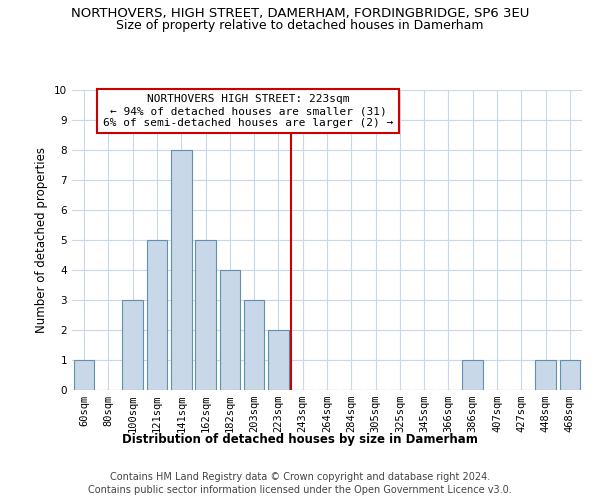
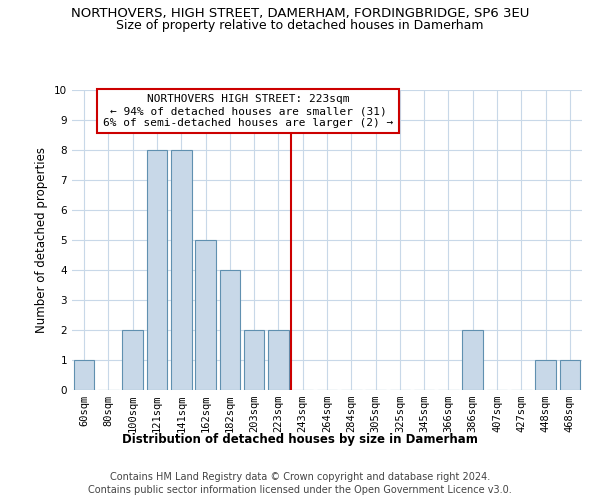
100sqm: 3 -> 2
121sqm: 5 -> 8
203sqm: 3 -> 2
386sqm: 1 -> 2
